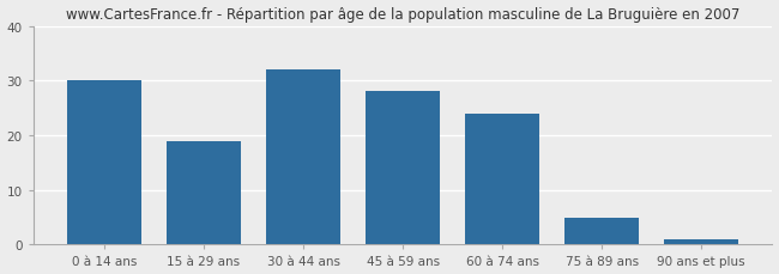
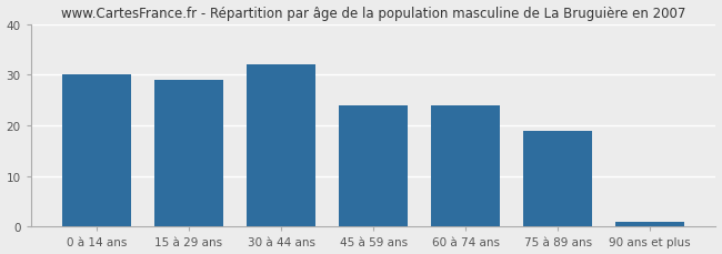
15 à 29 ans: 19 -> 29
45 à 59 ans: 28 -> 24
75 à 89 ans: 5 -> 19
